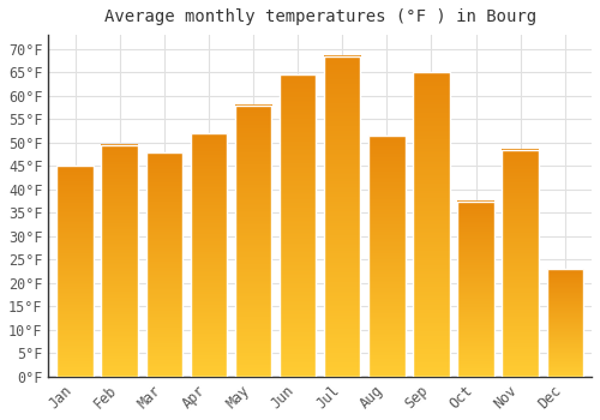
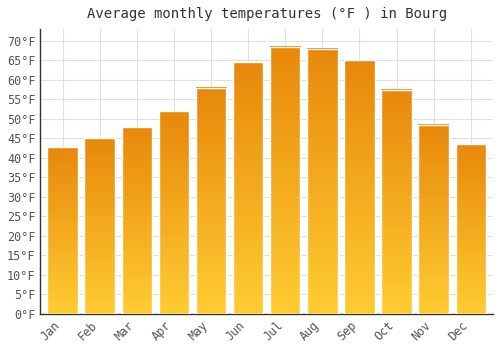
Jan: 45.0°F -> 42.8°F
Feb: 49.5°F -> 45.0°F
Aug: 51.5°F -> 68.0°F
Oct: 37.5°F -> 57.5°F
Dec: 23.0°F -> 43.5°F
